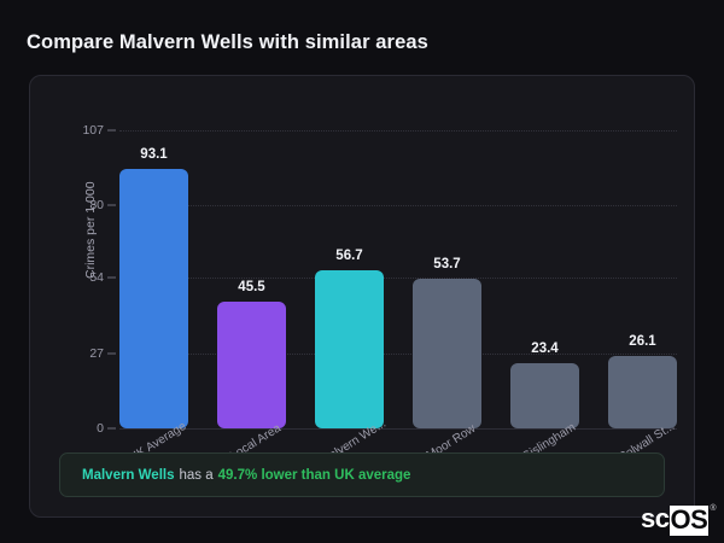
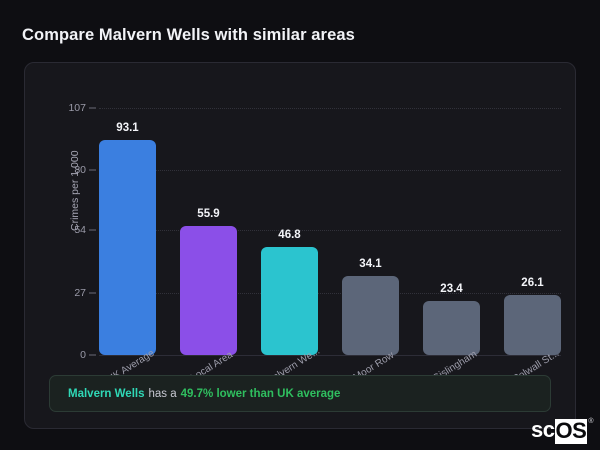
Local Area: 45.5 -> 55.9
Malvern We...: 56.7 -> 46.8
Moor Row: 53.7 -> 34.1
